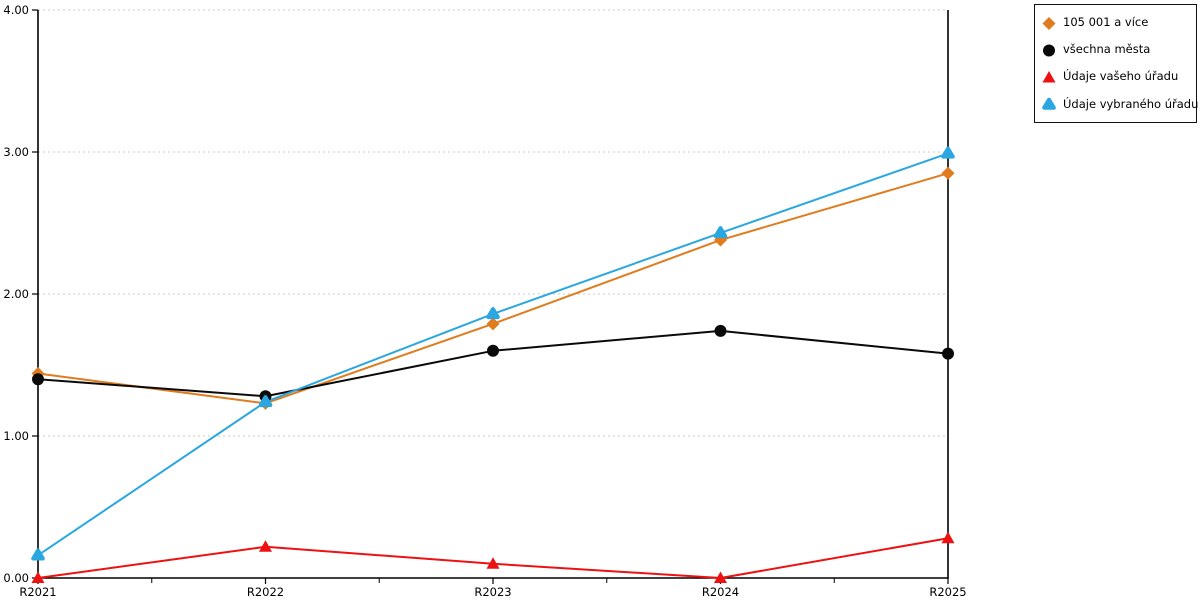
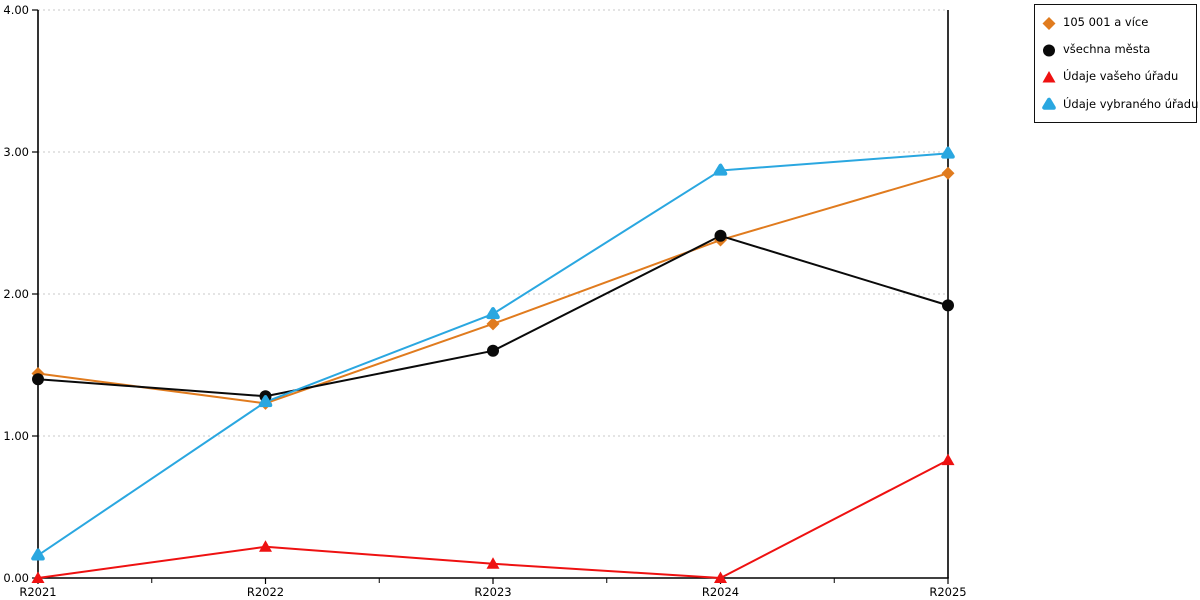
všechna města/R2024: 1.74 -> 2.41
Údaje vybraného úřadu/R2024: 2.43 -> 2.87
všechna města/R2025: 1.58 -> 1.92
Údaje vašeho úřadu/R2025: 0.28 -> 0.83
